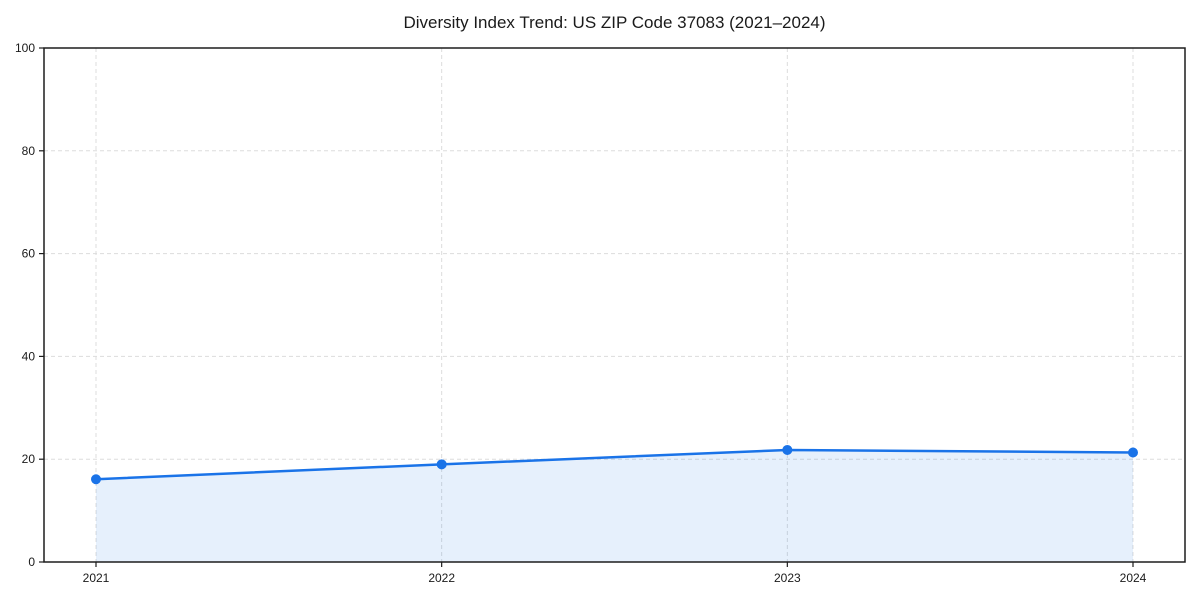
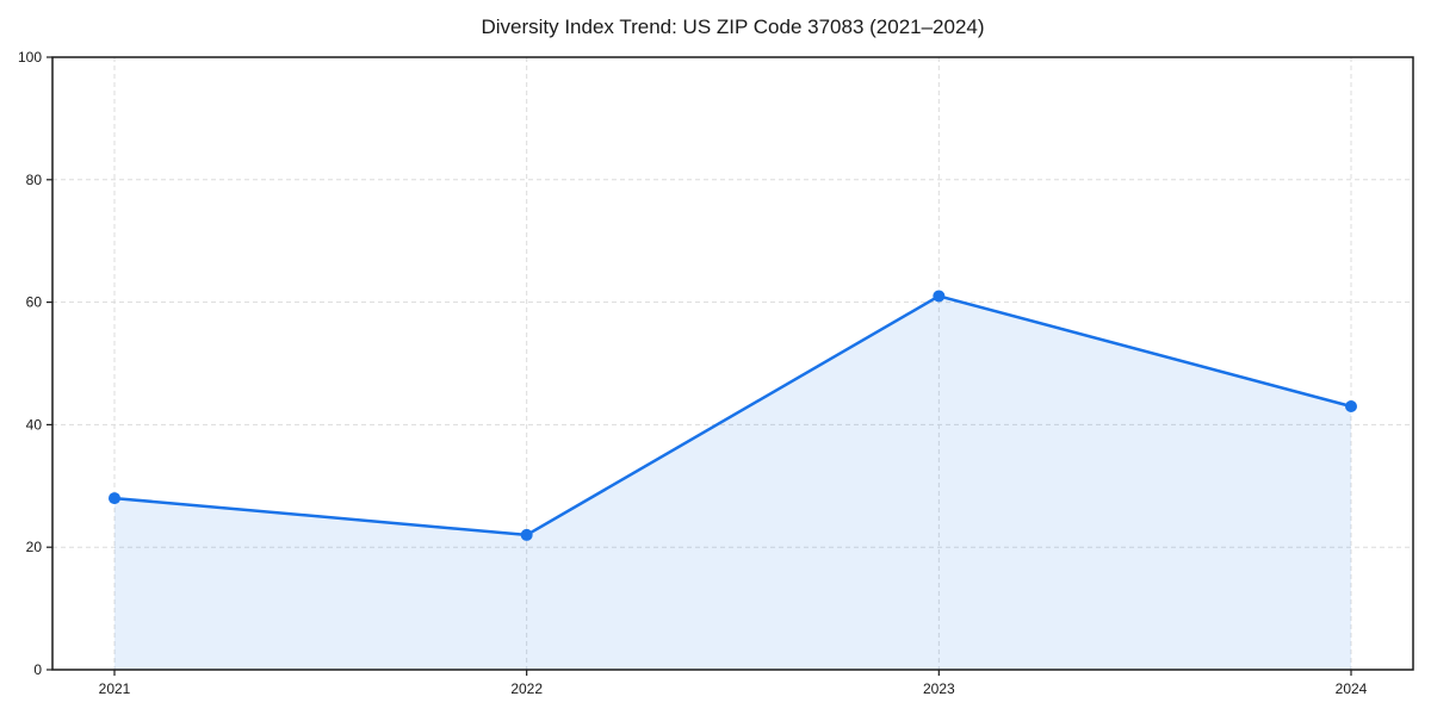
2021: 16 -> 28
2022: 19 -> 22
2023: 22 -> 61
2024: 21 -> 43
